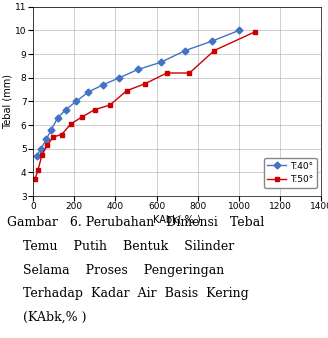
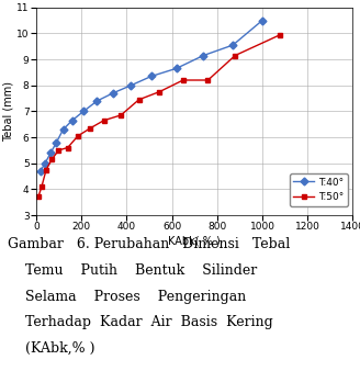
T:40°/1000: 10.00 -> 10.50
